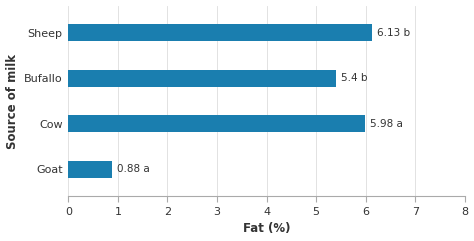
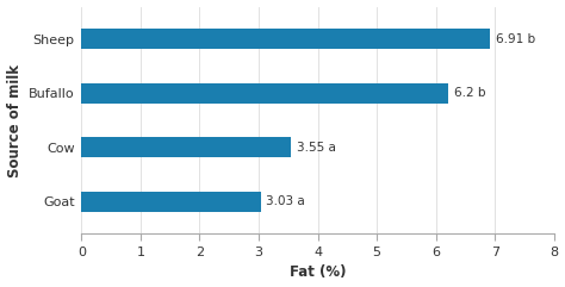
Sheep: 6.13 -> 6.91
Bufallo: 5.4 -> 6.2
Cow: 5.98 -> 3.55
Goat: 0.88 -> 3.03
